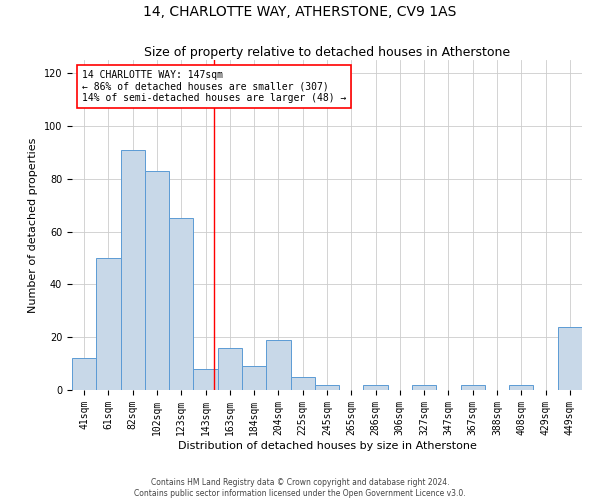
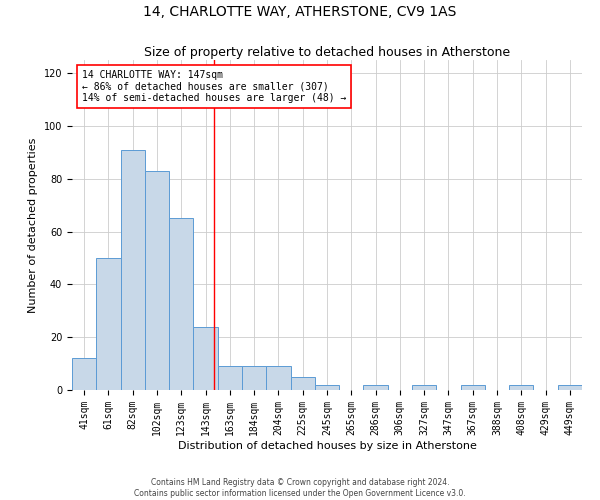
143sqm: 8 -> 24
163sqm: 16 -> 9
204sqm: 19 -> 9
449sqm: 24 -> 2
